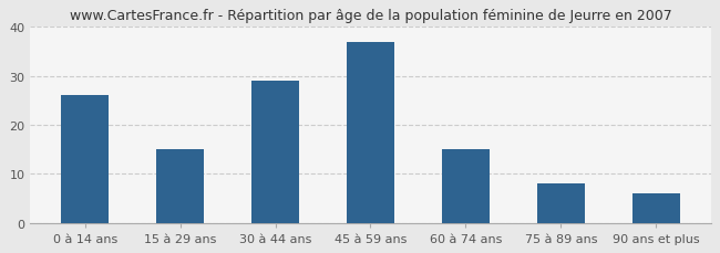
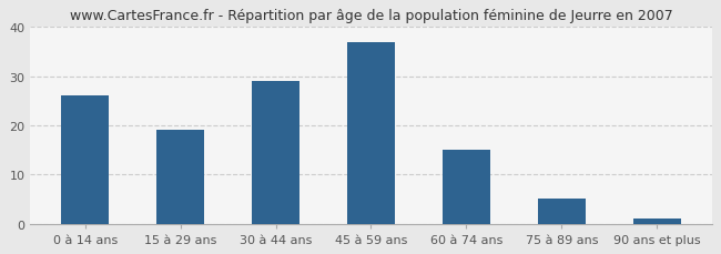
15 à 29 ans: 15 -> 19
75 à 89 ans: 8 -> 5
90 ans et plus: 6 -> 1
